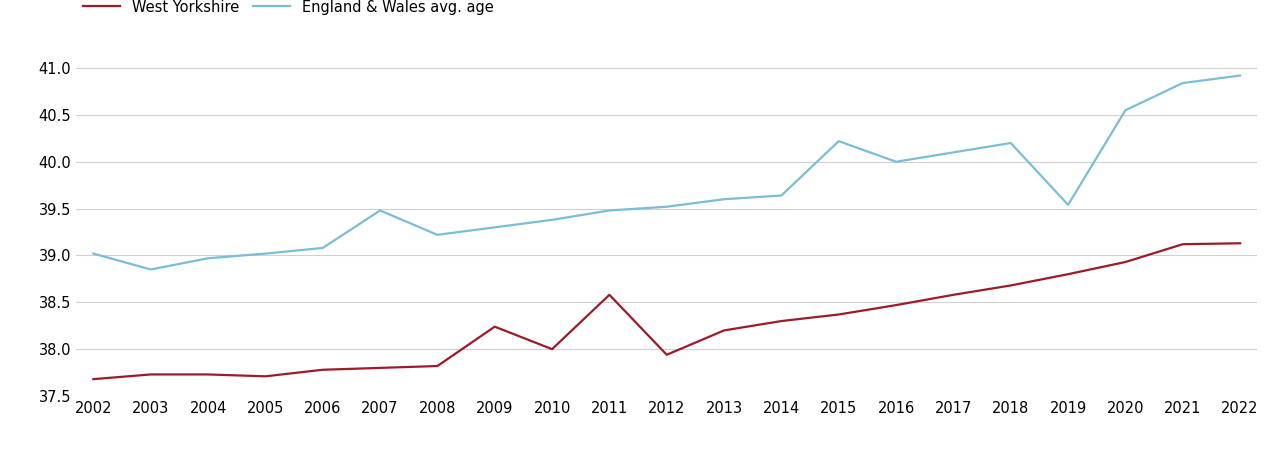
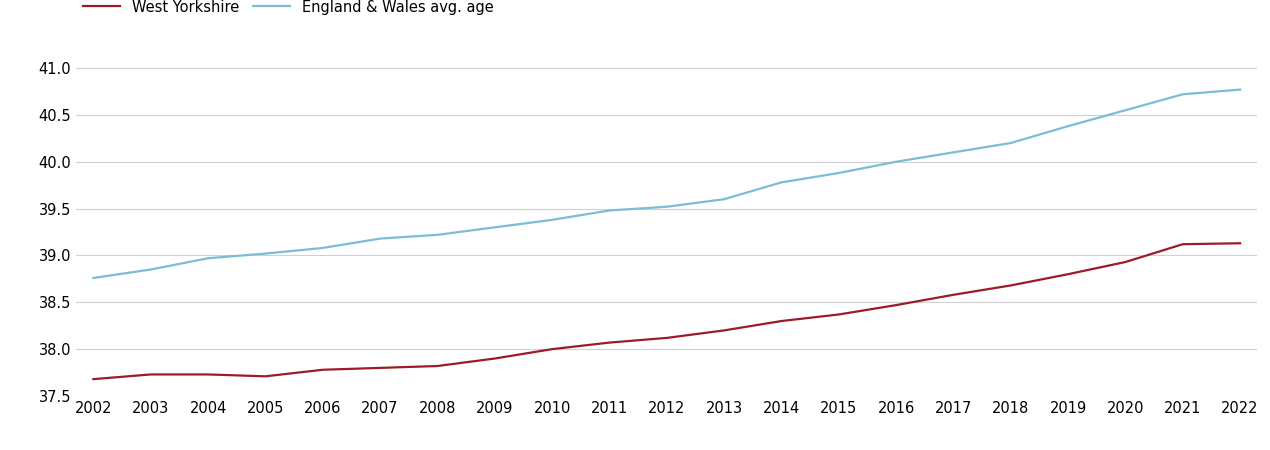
England & Wales avg. age/2002: 39.02 -> 38.76
England & Wales avg. age/2007: 39.48 -> 39.18
West Yorkshire/2009: 38.24 -> 37.90
West Yorkshire/2011: 38.58 -> 38.07
West Yorkshire/2012: 37.94 -> 38.12
England & Wales avg. age/2014: 39.64 -> 39.78
England & Wales avg. age/2015: 40.22 -> 39.88
England & Wales avg. age/2019: 39.54 -> 40.38
England & Wales avg. age/2021: 40.84 -> 40.72
England & Wales avg. age/2022: 40.92 -> 40.77
